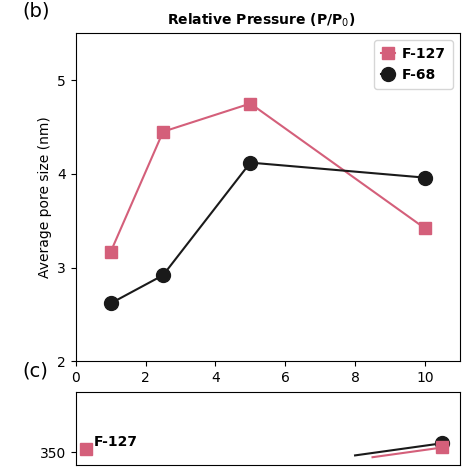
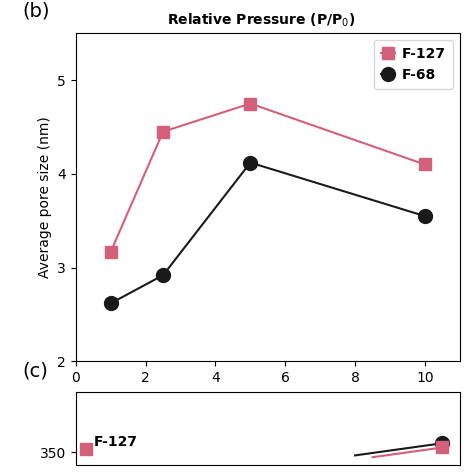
F-127/10: 3.42 -> 4.10
F-68/10: 3.96 -> 3.55
